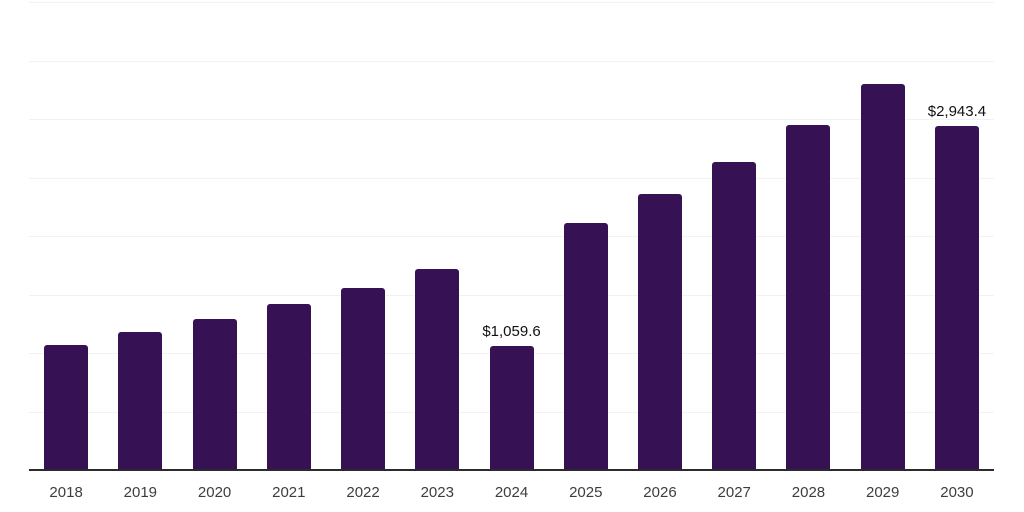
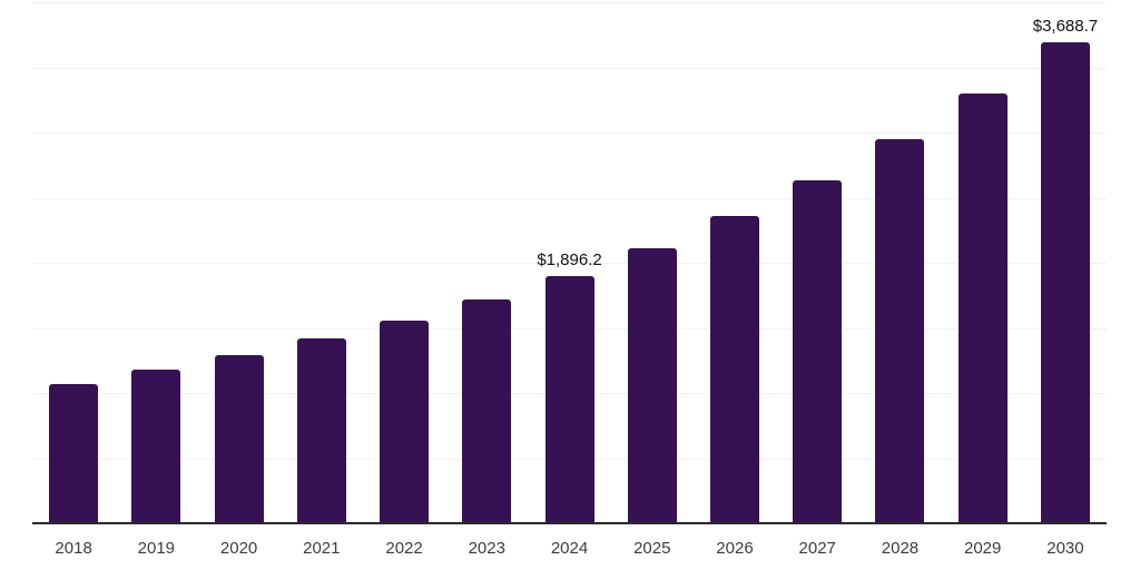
2024: $1,059.6 -> $1,896.2
2030: $2,943.4 -> $3,688.7
